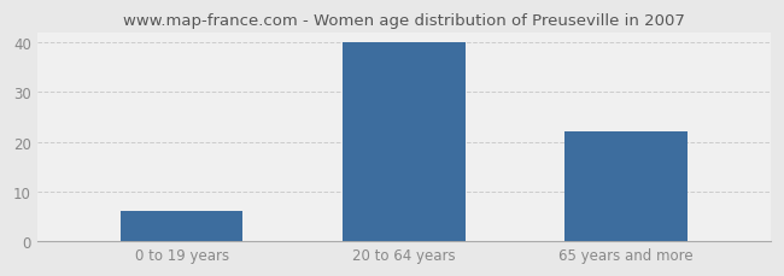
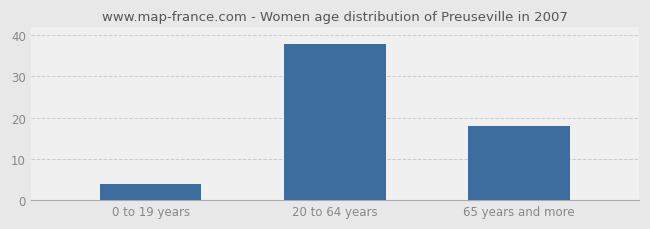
0 to 19 years: 6 -> 4
20 to 64 years: 40 -> 38
65 years and more: 22 -> 18
